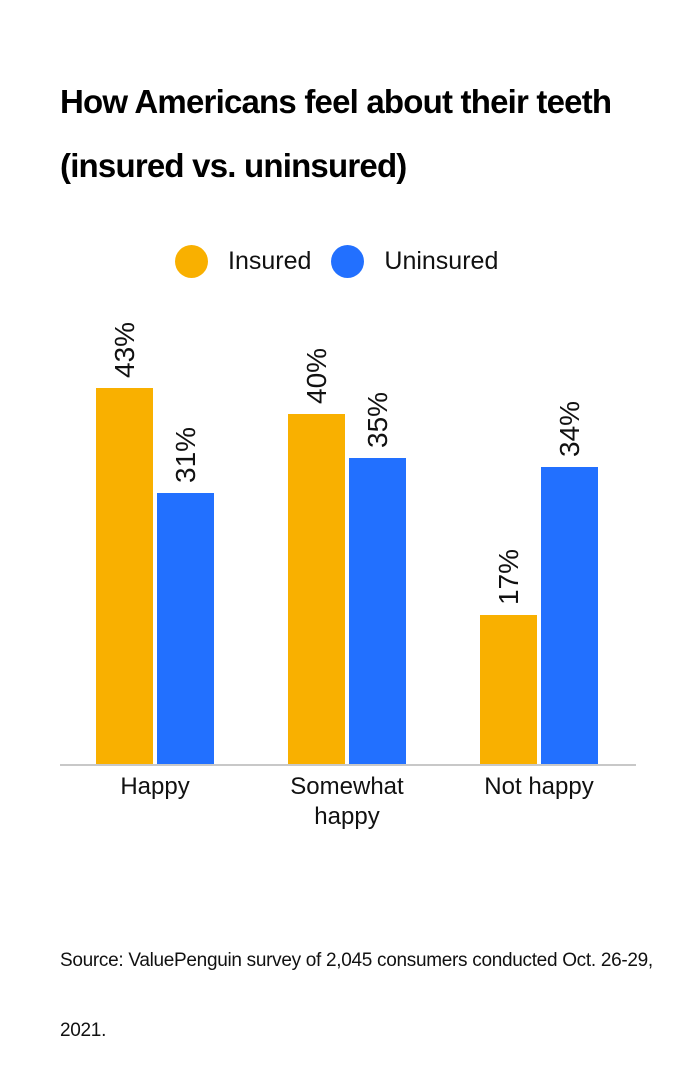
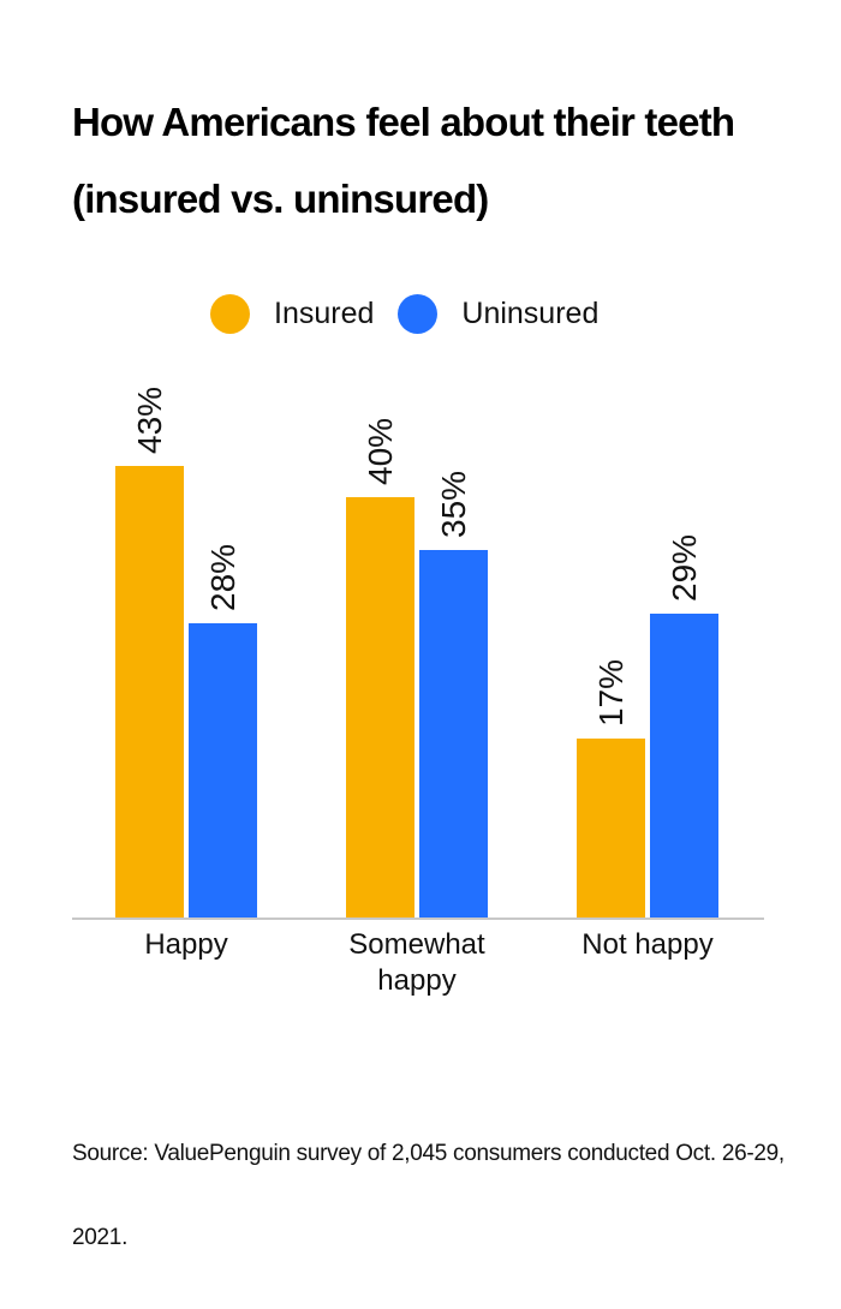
Uninsured/Happy: 31% -> 28%
Uninsured/Not happy: 34% -> 29%
